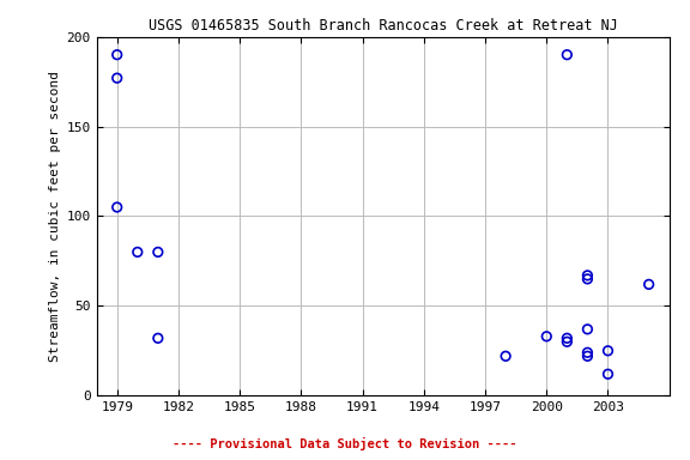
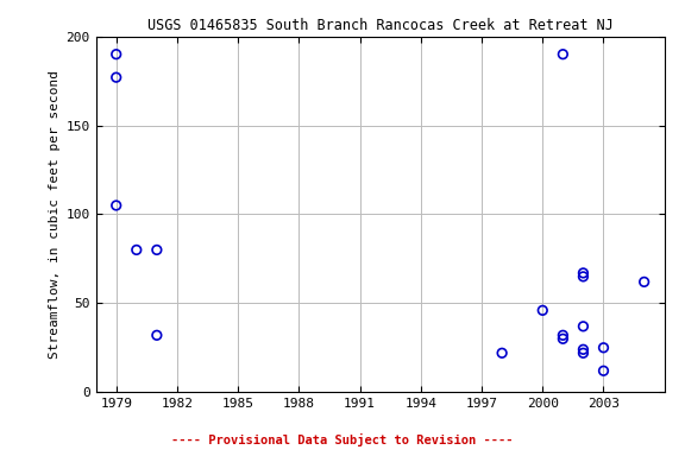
2000: 33 -> 46
